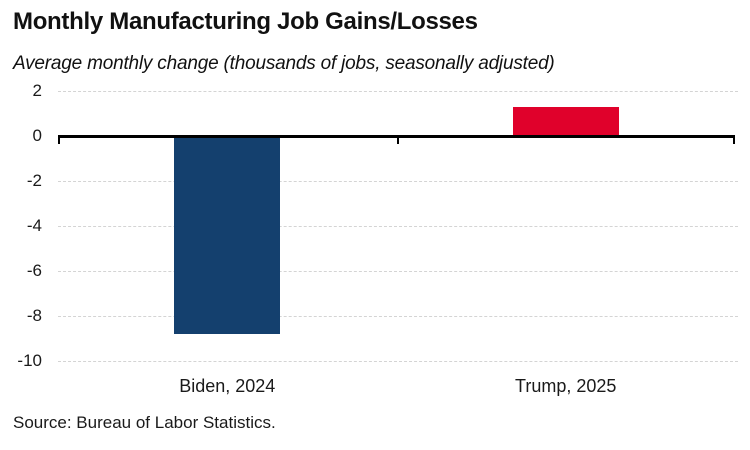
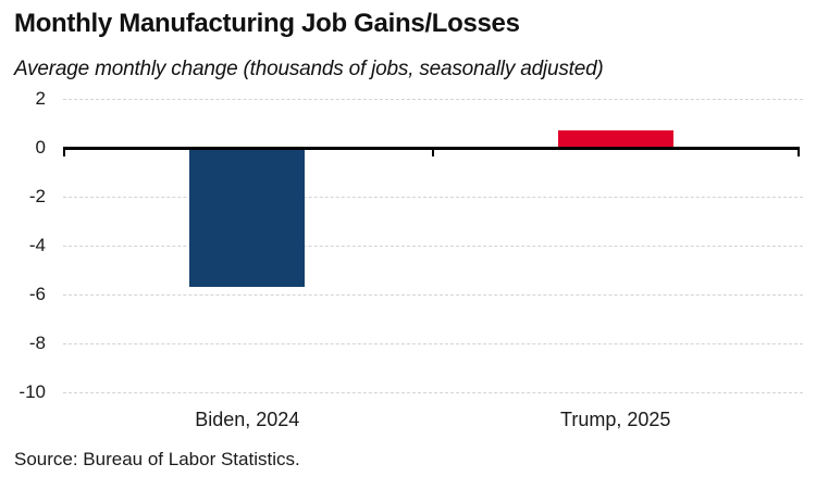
Biden, 2024: -8.8 -> -5.7
Trump, 2025: 1.3 -> 0.7
